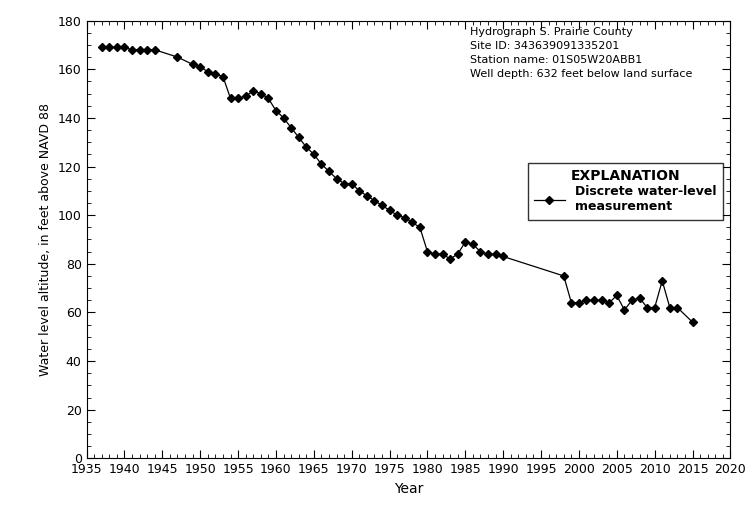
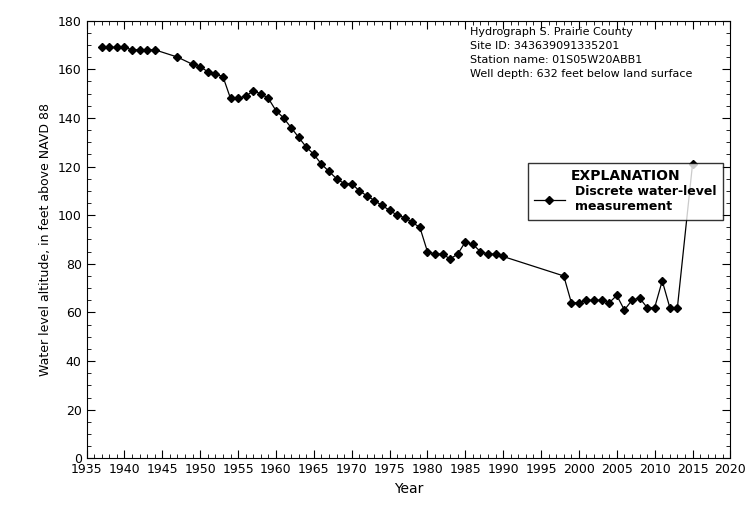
2015: 56 -> 121
